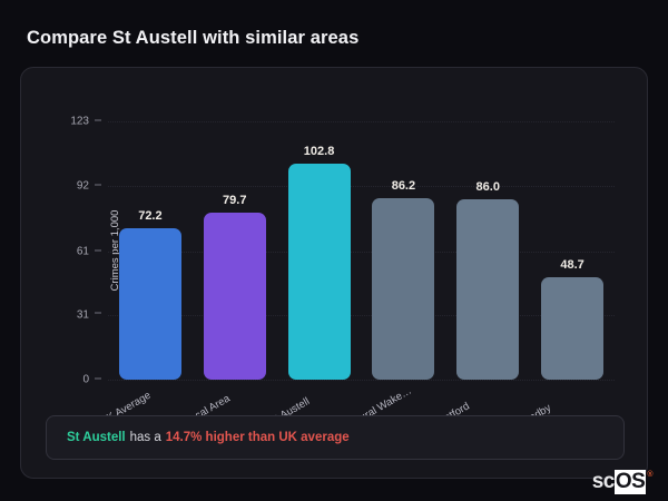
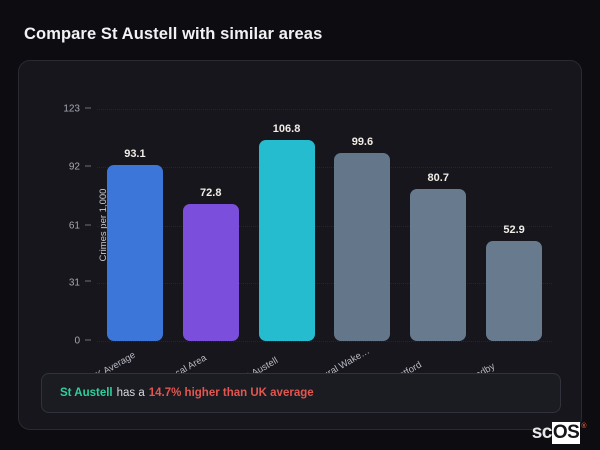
UK Average: 72.2 -> 93.1
Local Area: 79.7 -> 72.8
St Austell: 102.8 -> 106.8
Rural Wake…: 86.2 -> 99.6
Retford: 86.0 -> 80.7
Oadby: 48.7 -> 52.9
